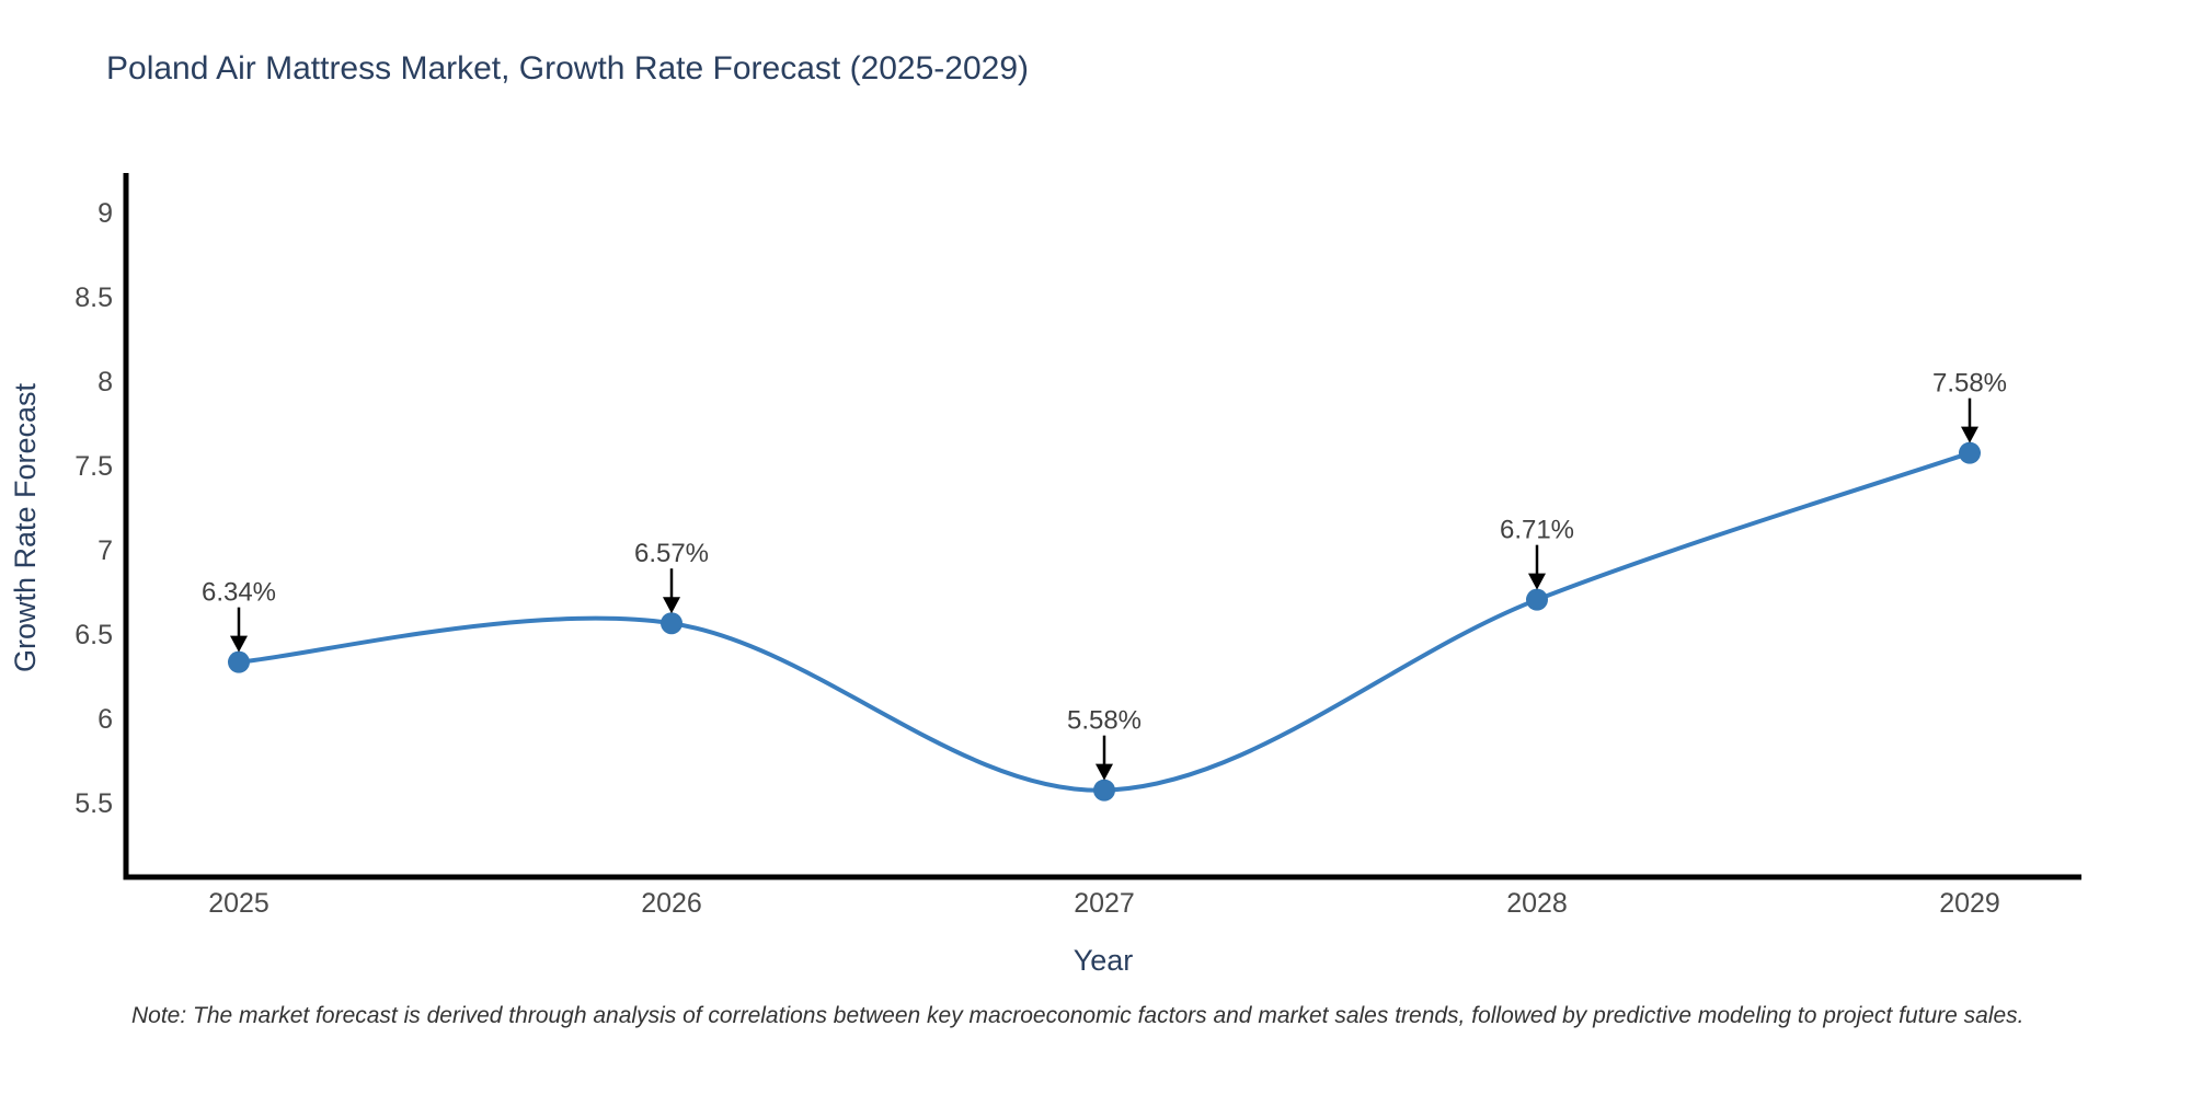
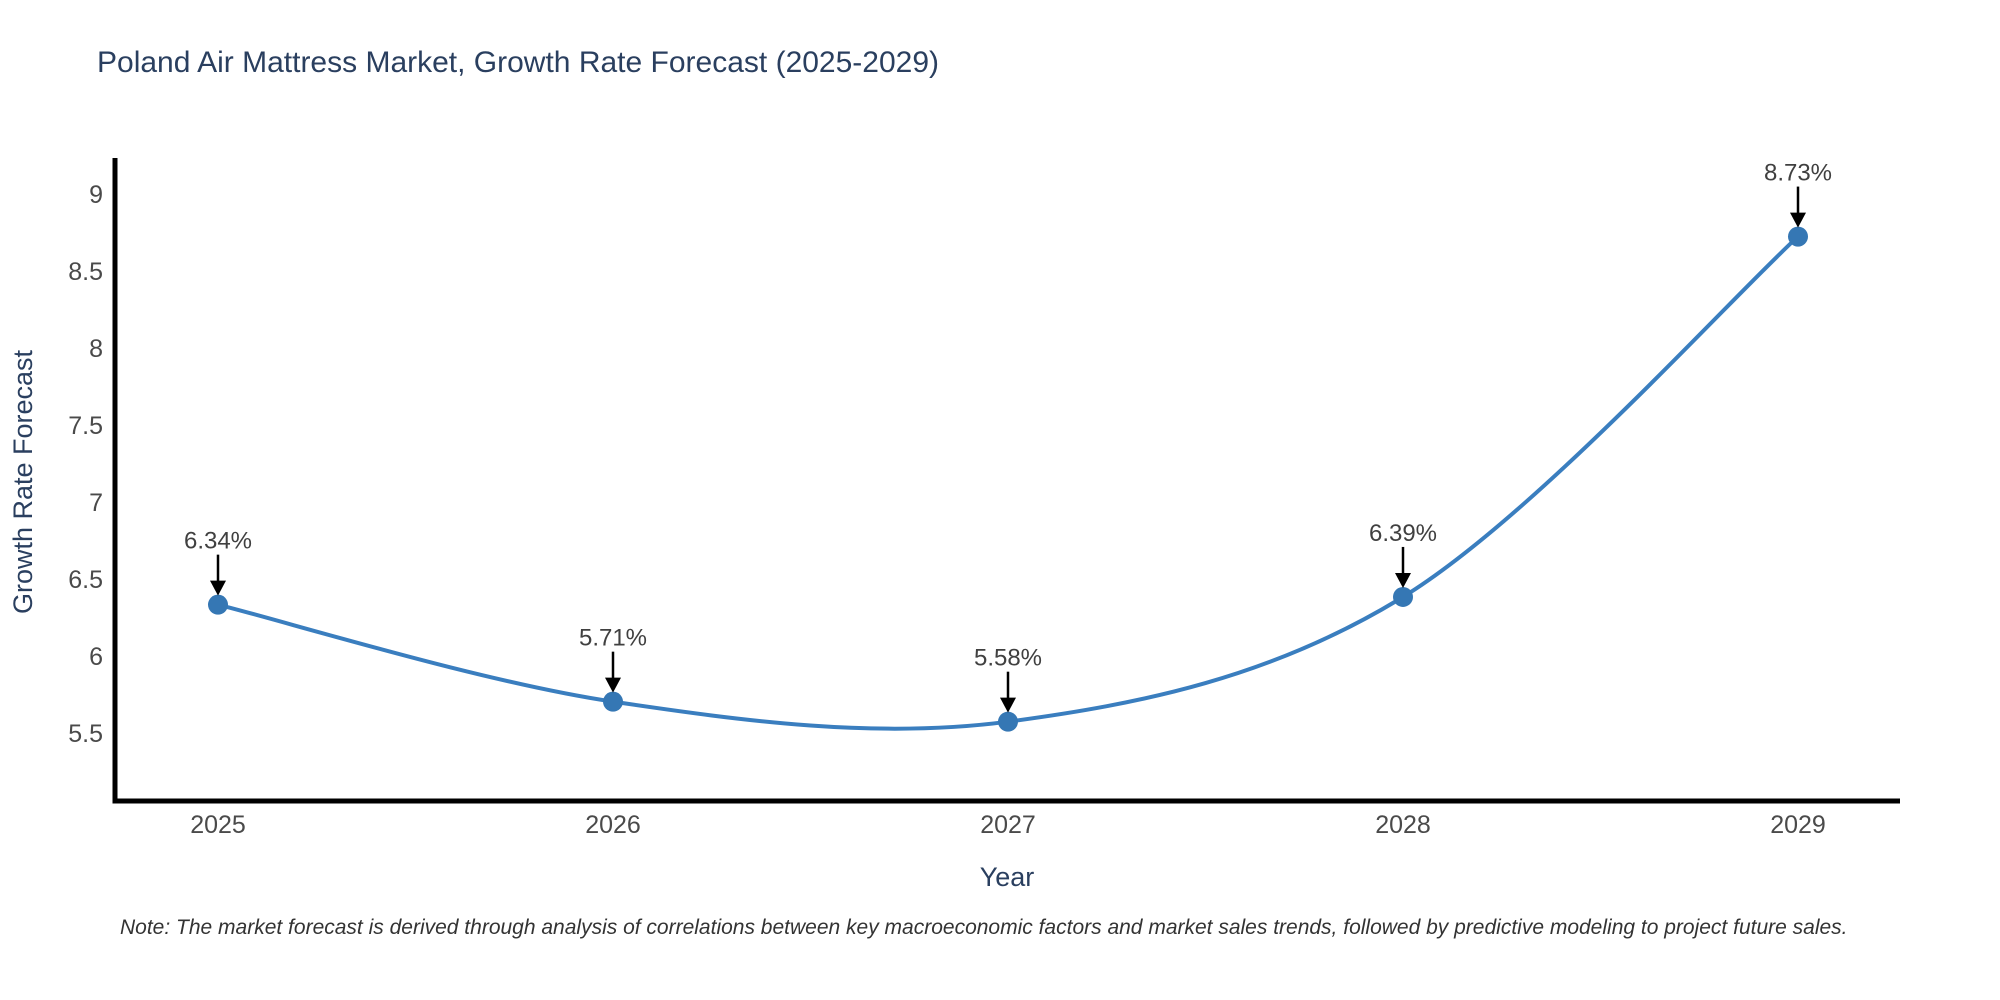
2026: 6.57% -> 5.71%
2028: 6.71% -> 6.39%
2029: 7.58% -> 8.73%
